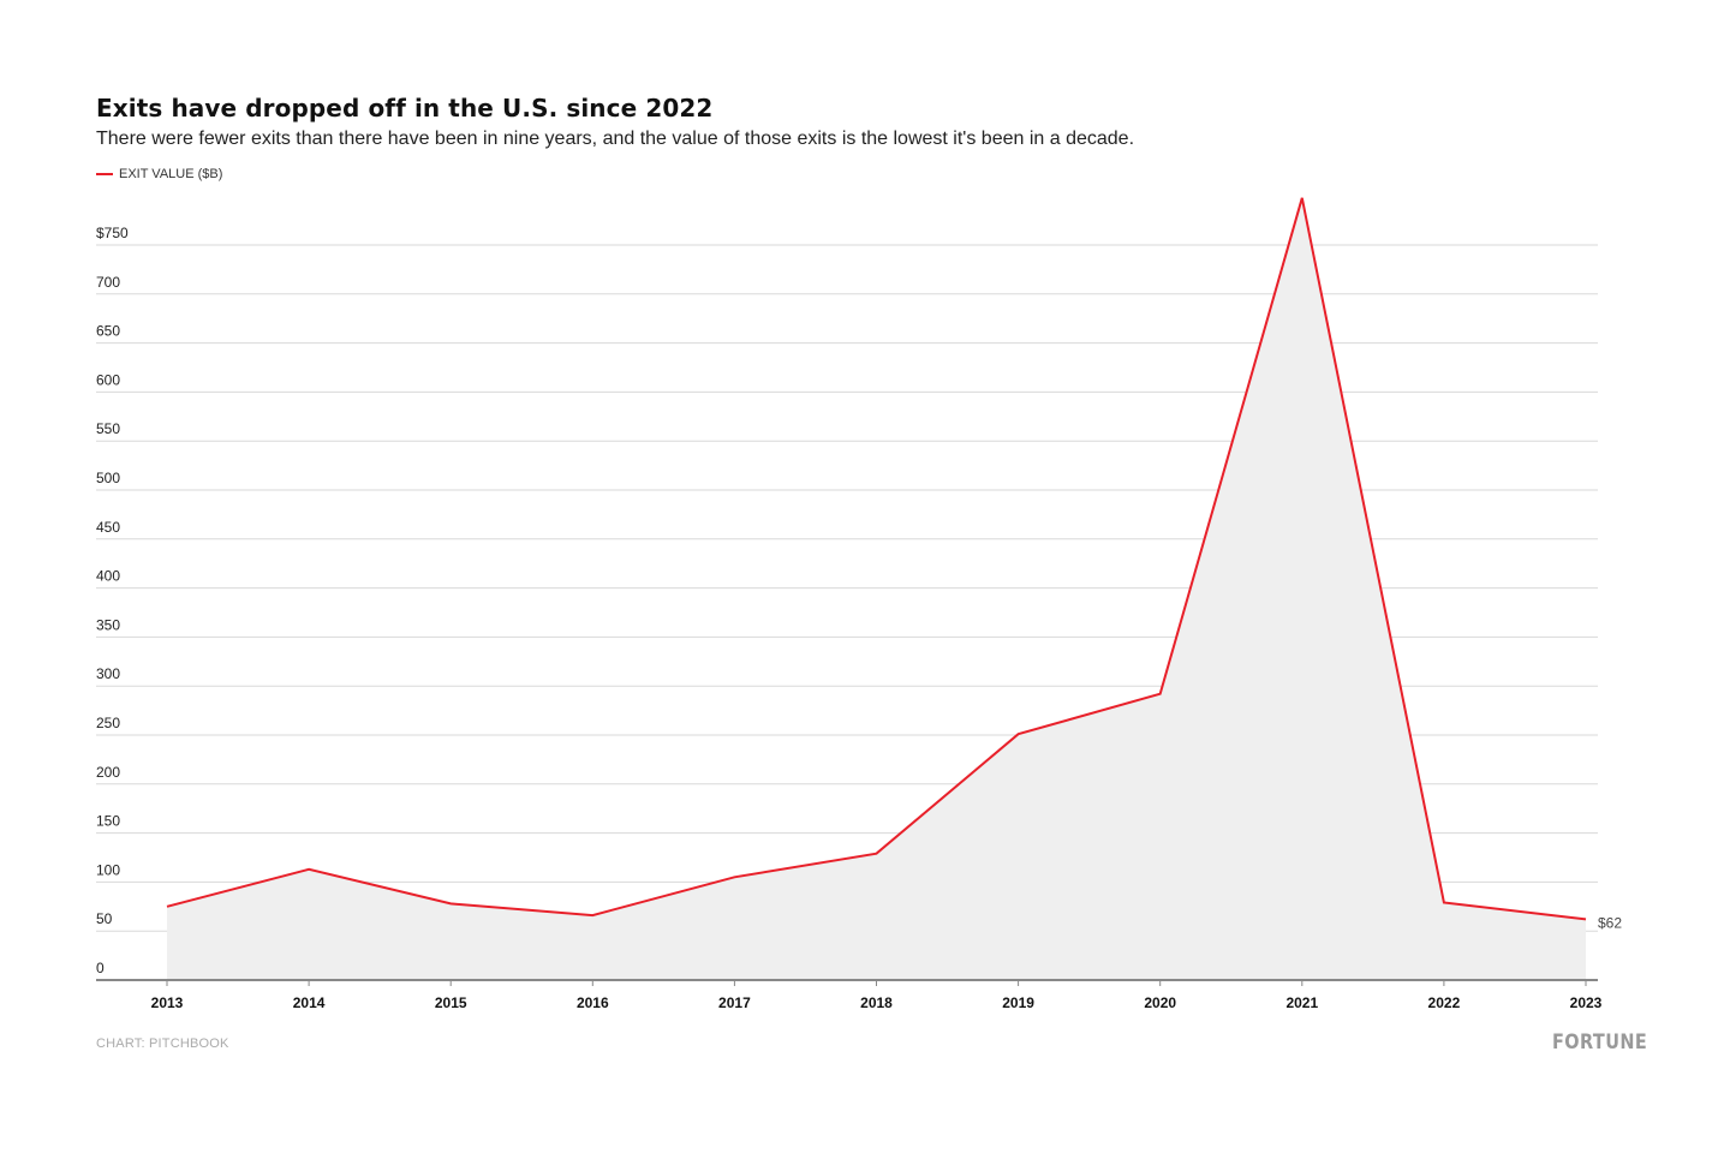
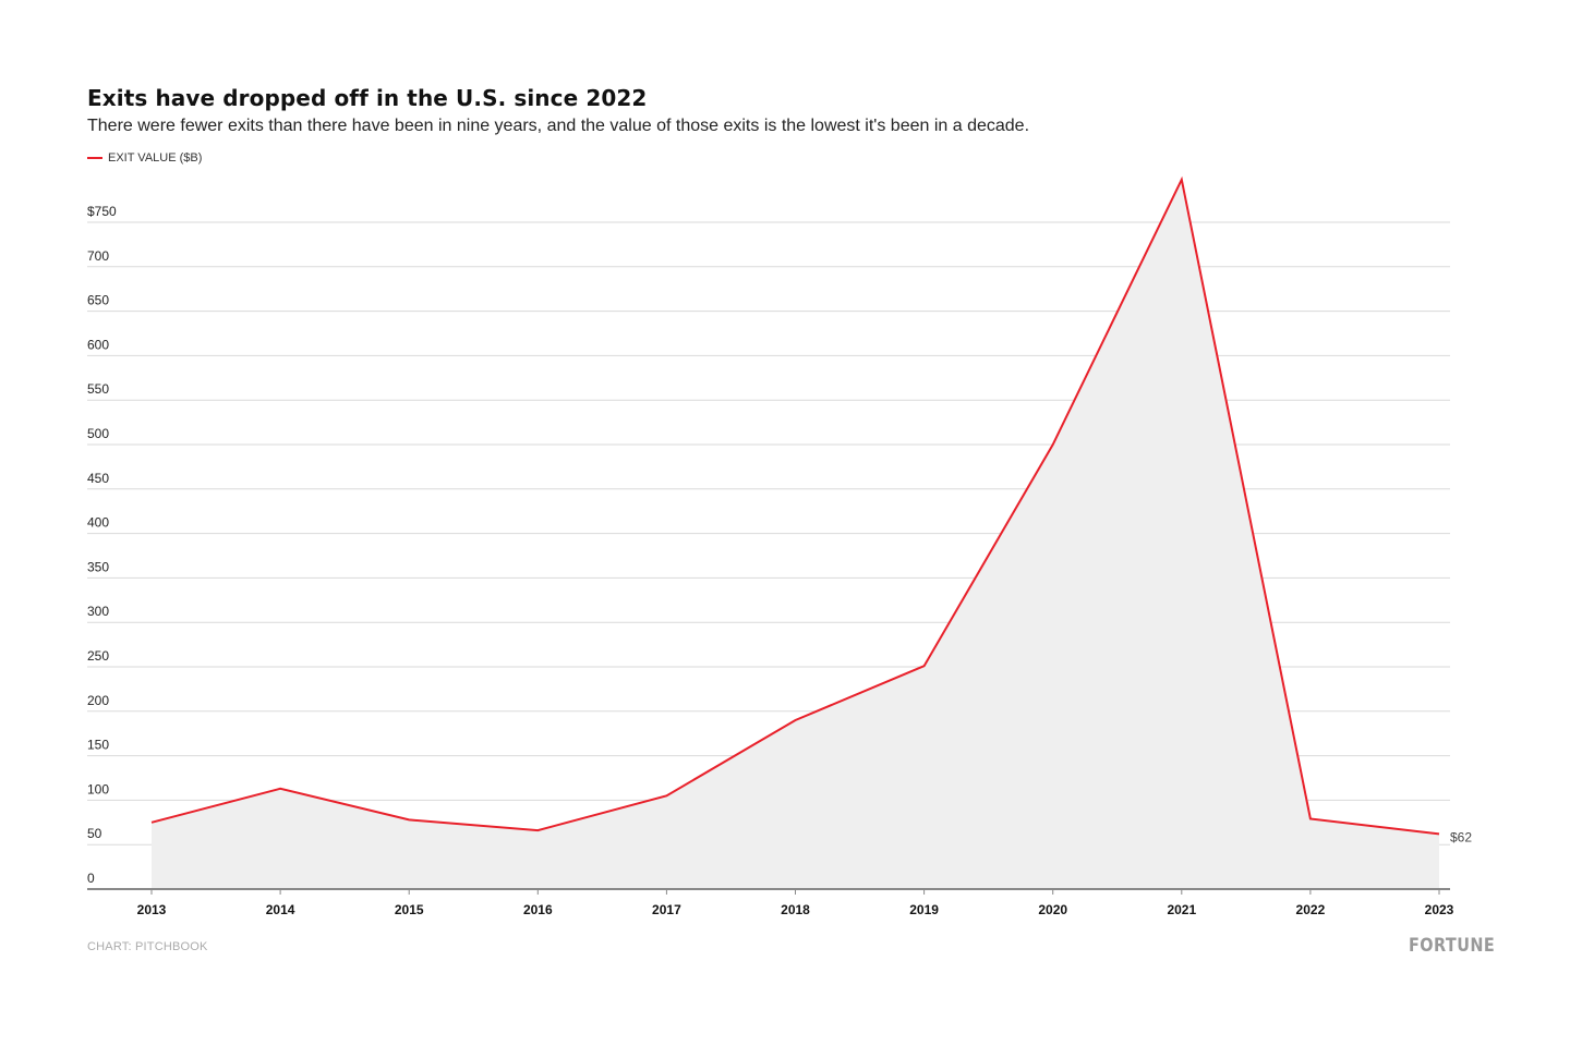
2018: $130 -> $190
2020: $290 -> $500
